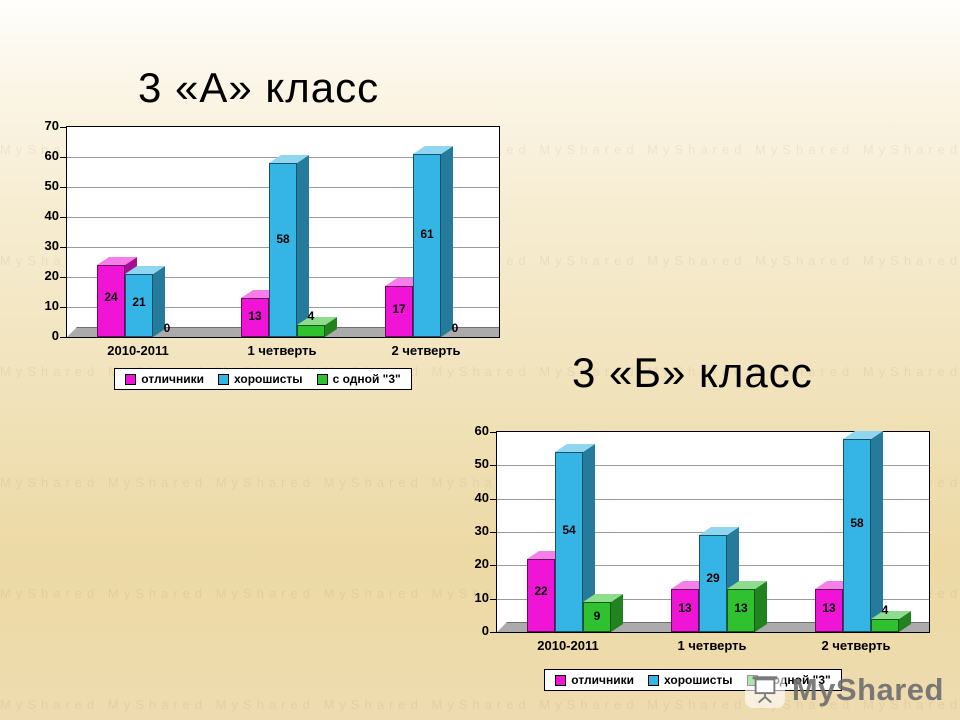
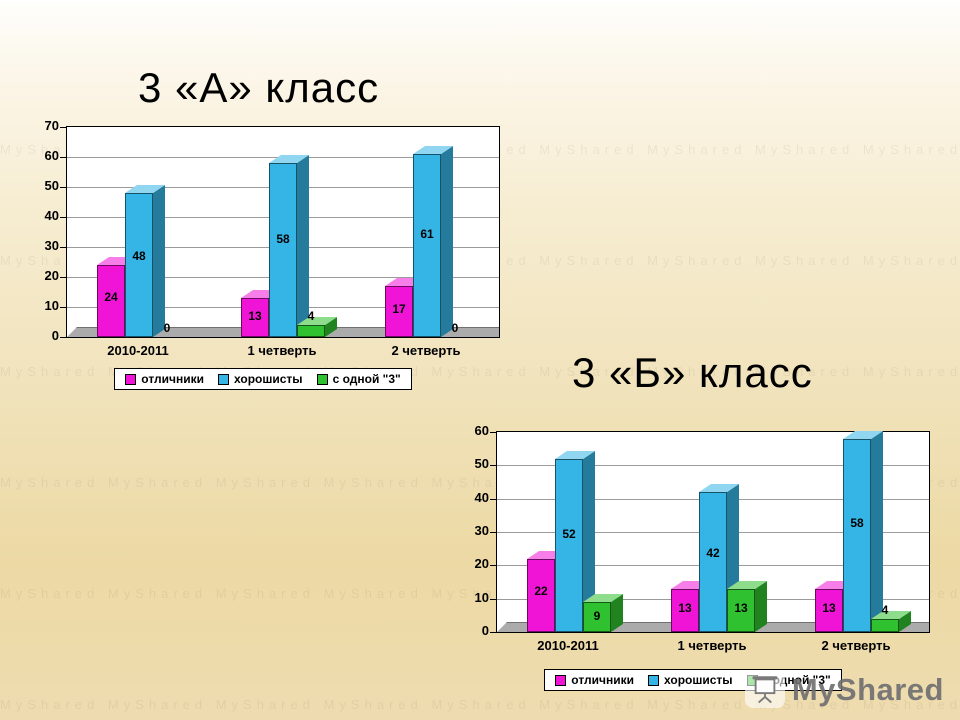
3 «А» класс/хорошисты/2010-2011: 21 -> 48
3 «Б» класс/хорошисты/2010-2011: 54 -> 52
3 «Б» класс/хорошисты/1 четверть: 29 -> 42
